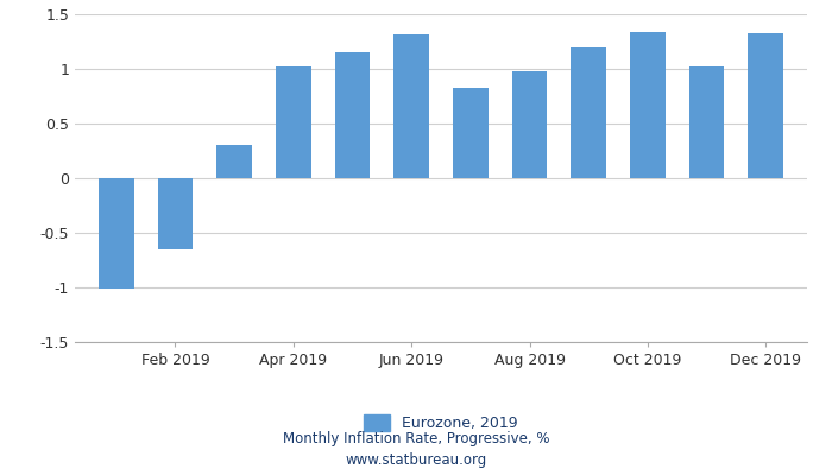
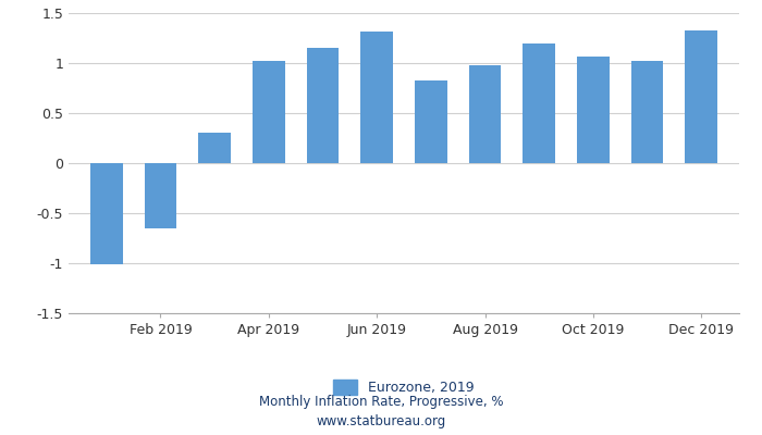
Oct 2019: 1.34 -> 1.06
